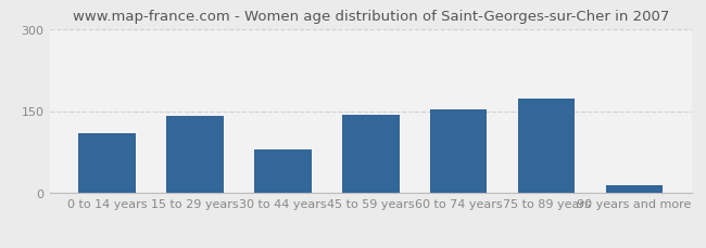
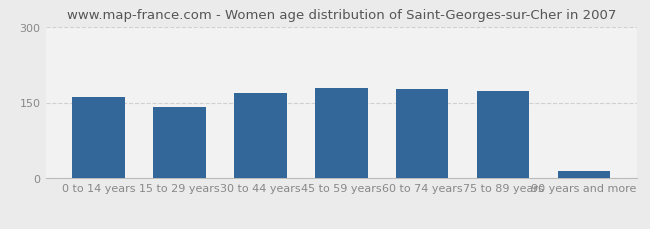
0 to 14 years: 110 -> 160
30 to 44 years: 80 -> 168
45 to 59 years: 144 -> 178
60 to 74 years: 152 -> 177
